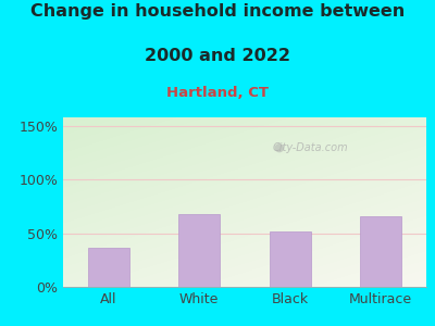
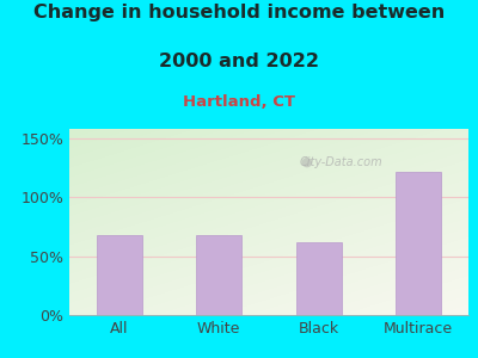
All: 36% -> 68%
Black: 52% -> 62%
Multirace: 66% -> 122%
